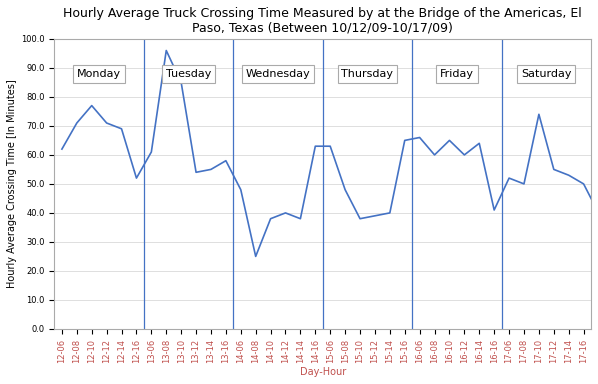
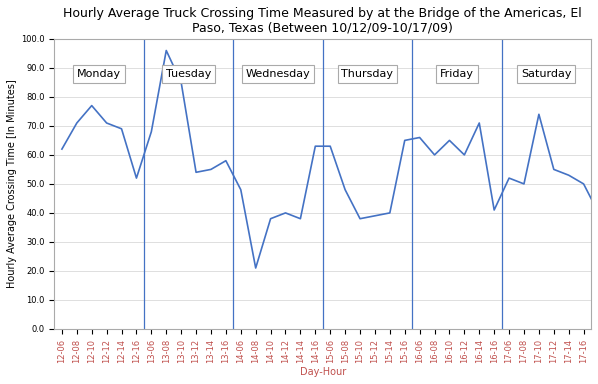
13-06: 61 -> 68
14-08: 25 -> 21
16-14: 64 -> 71
